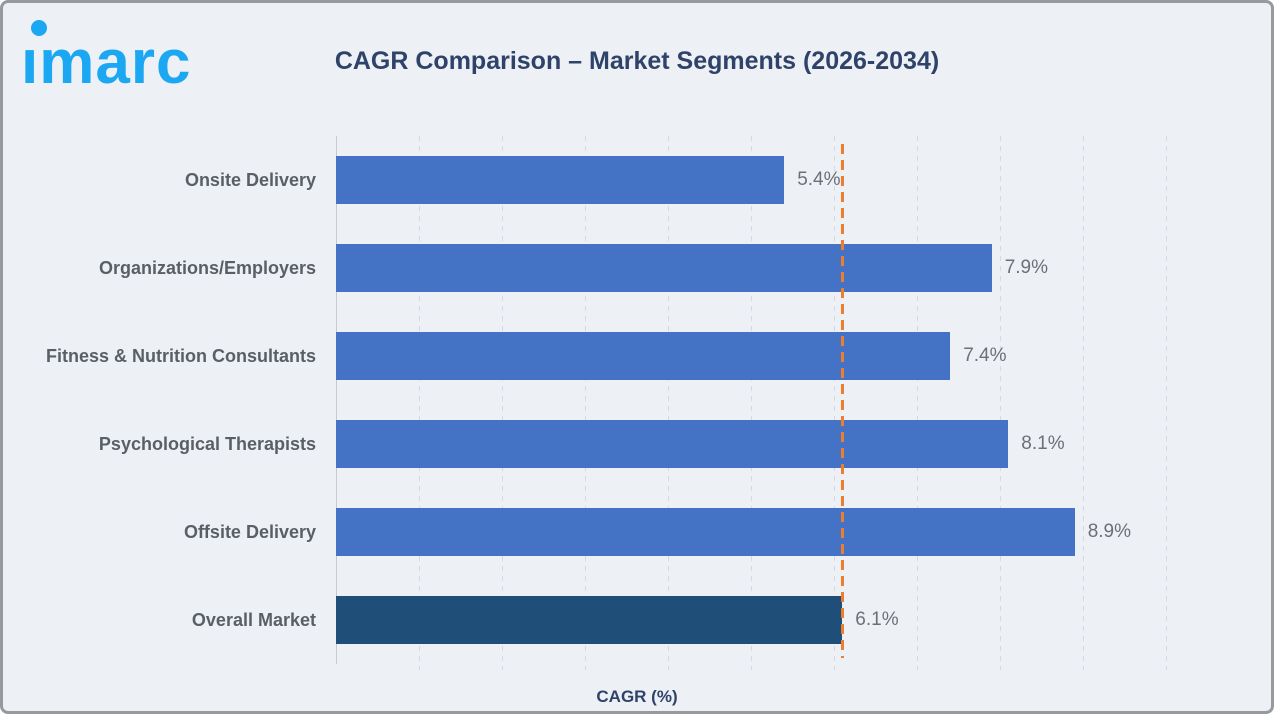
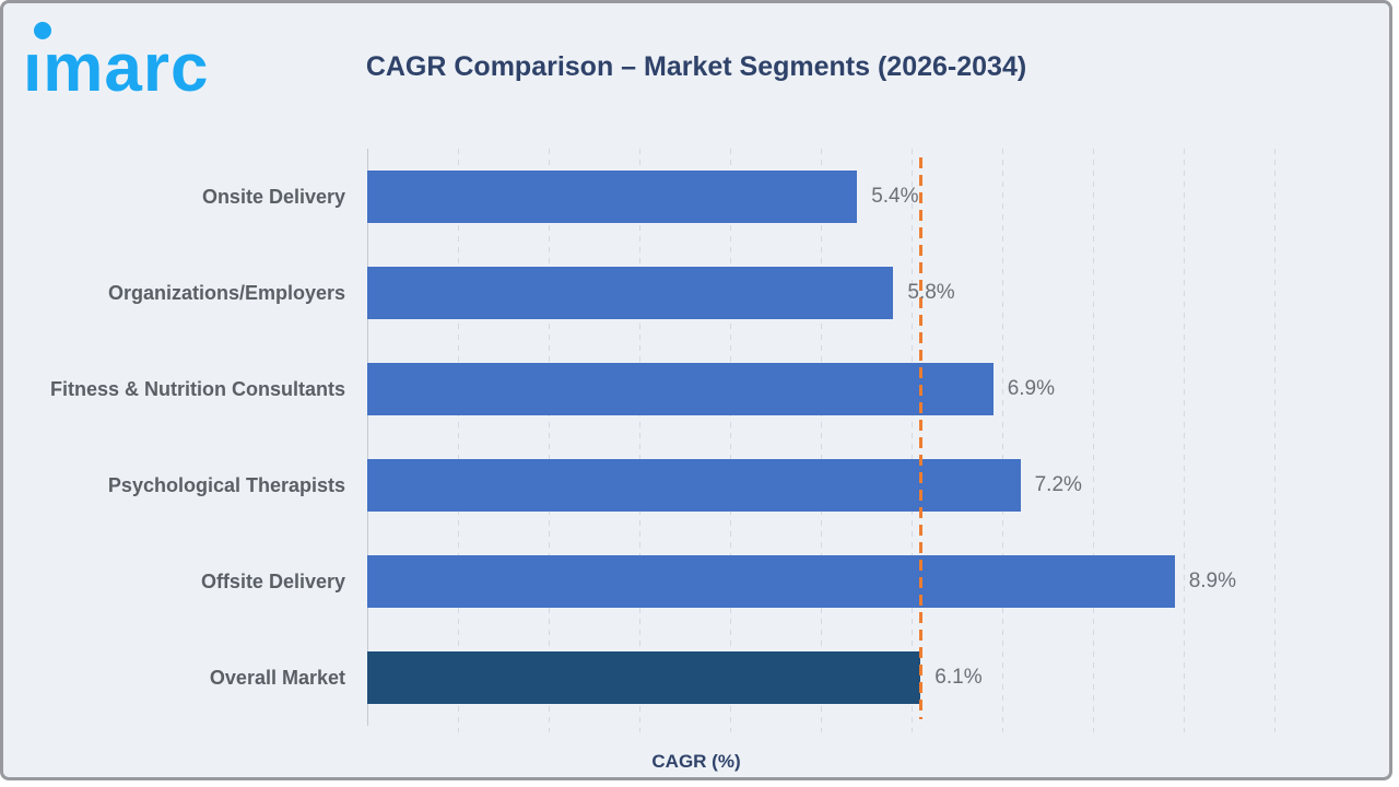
Organizations/Employers: 7.9% -> 5.8%
Fitness & Nutrition Consultants: 7.4% -> 6.9%
Psychological Therapists: 8.1% -> 7.2%
